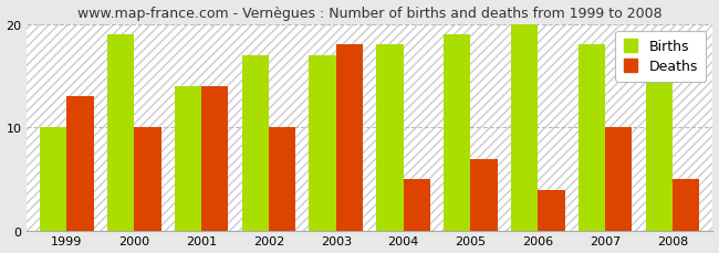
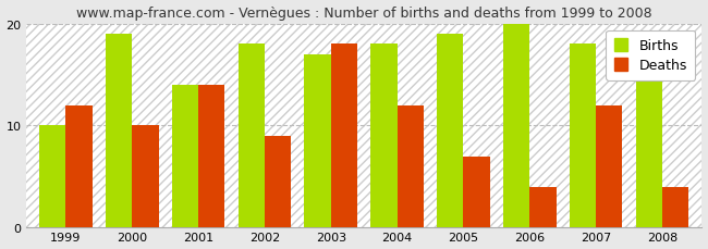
Deaths/1999: 13 -> 12
Births/2002: 17 -> 18
Deaths/2002: 10 -> 9
Deaths/2004: 5 -> 12
Deaths/2007: 10 -> 12
Deaths/2008: 5 -> 4
